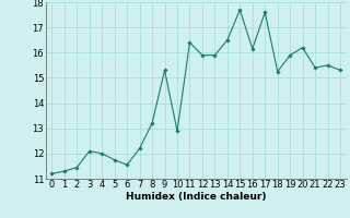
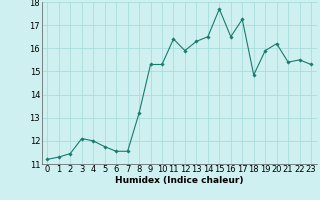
7: 12.20 -> 11.55
10: 12.90 -> 15.30
13: 15.90 -> 16.30
16: 16.15 -> 16.50
17: 17.60 -> 17.25
18: 15.25 -> 14.85
